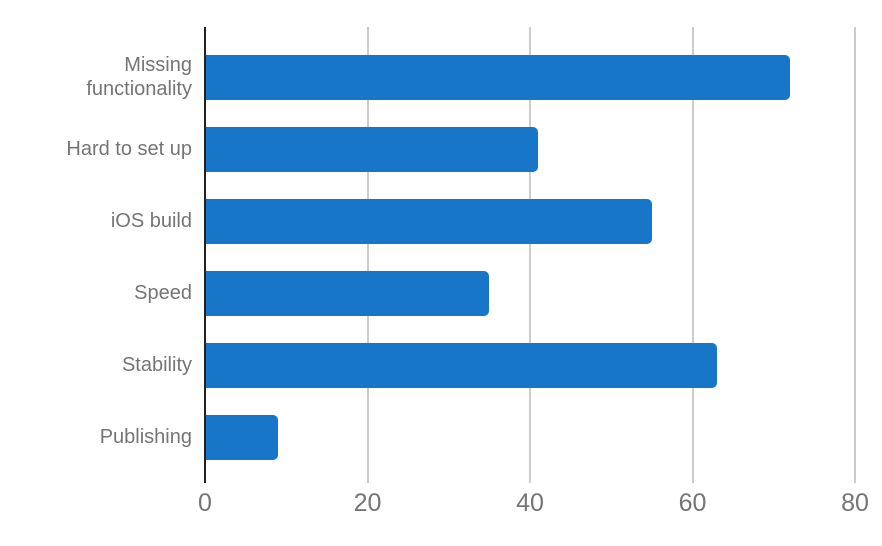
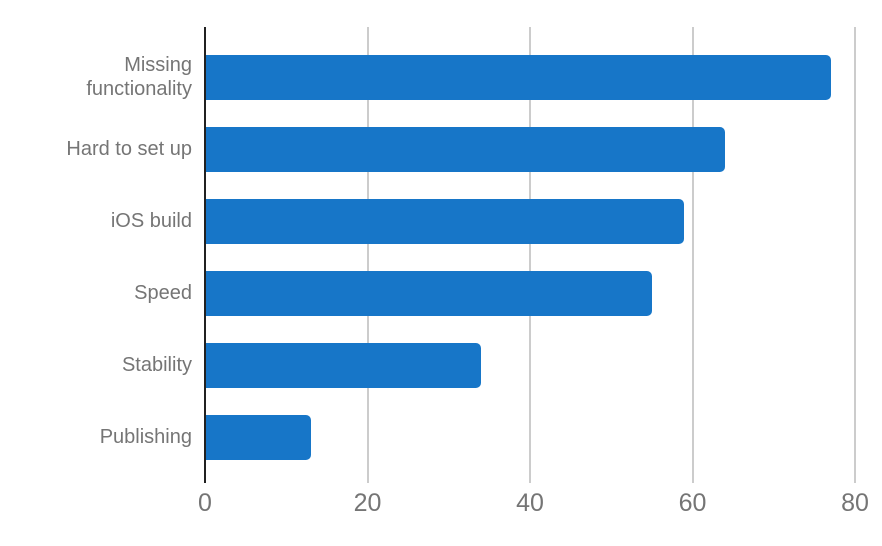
Missing functionality: 72 -> 77
Hard to set up: 41 -> 64
iOS build: 55 -> 59
Speed: 35 -> 55
Stability: 63 -> 34
Publishing: 9 -> 13
